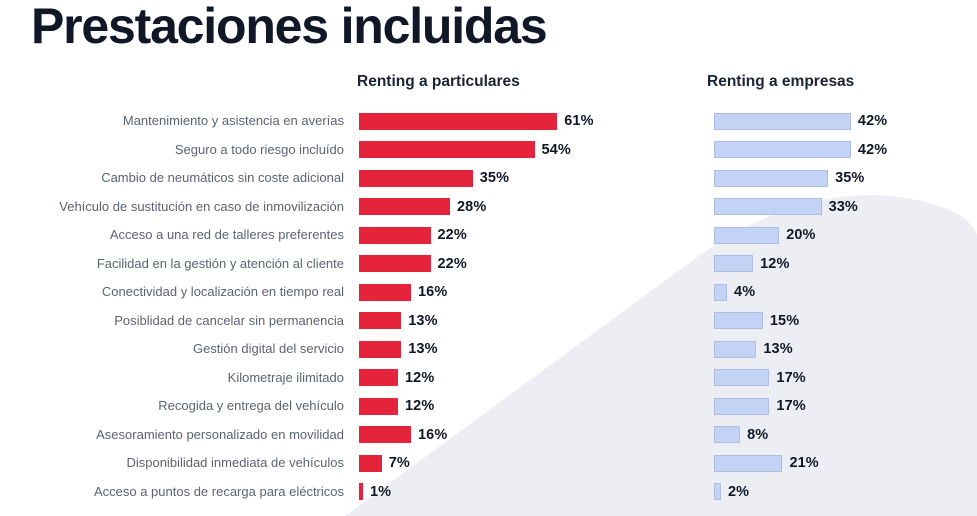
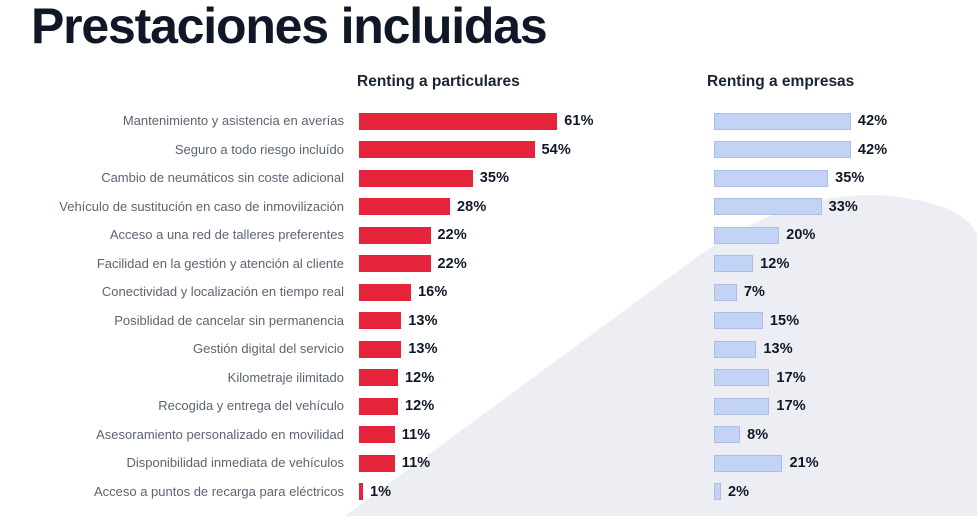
Renting a empresas/Conectividad y localización en tiempo real: 4% -> 7%
Renting a particulares/Asesoramiento personalizado en movilidad: 16% -> 11%
Renting a particulares/Disponibilidad inmediata de vehículos: 7% -> 11%
